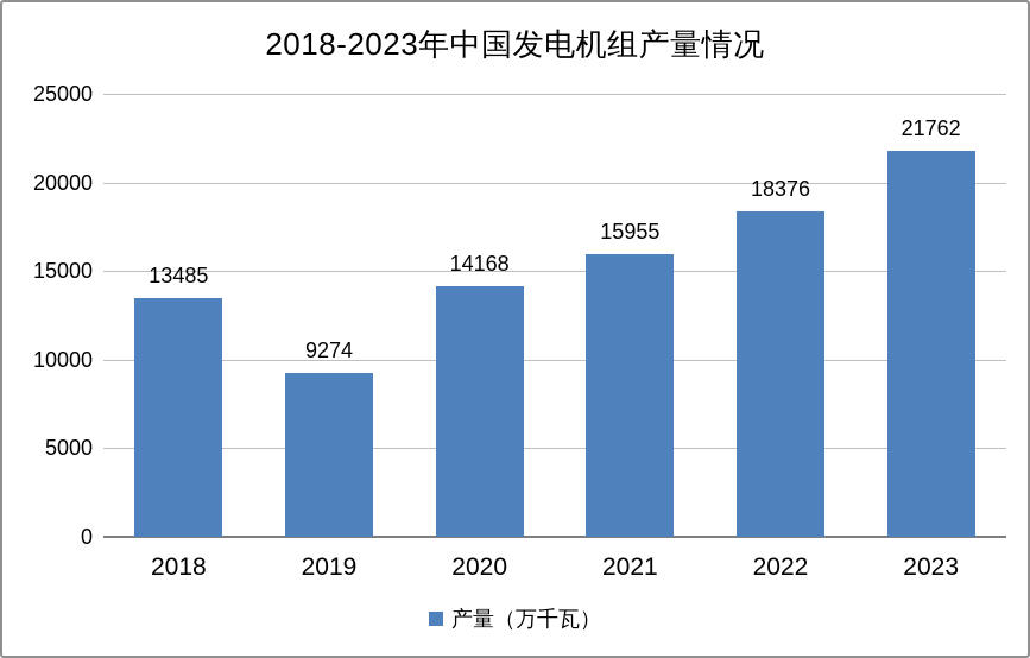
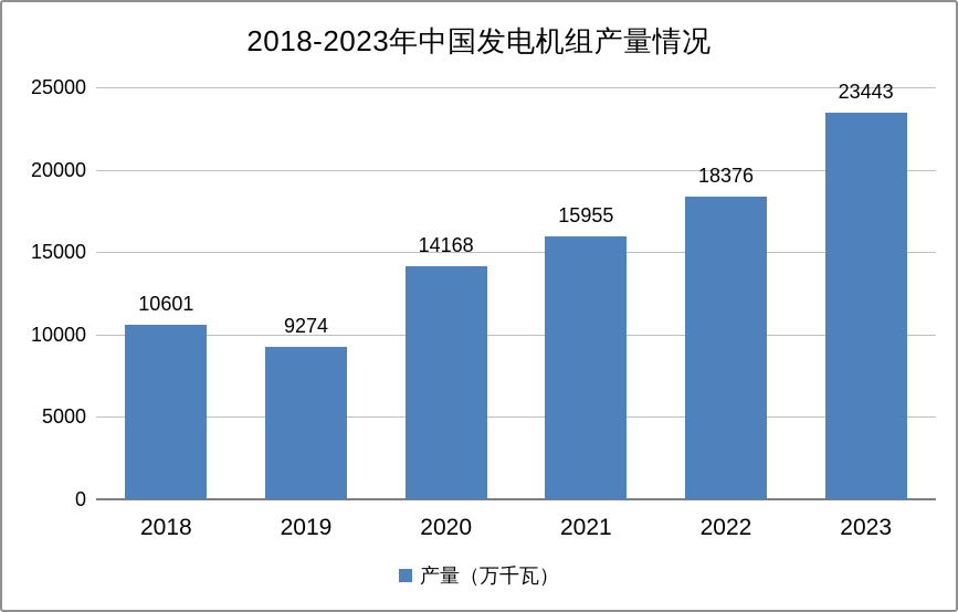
2018: 13485 -> 10601
2023: 21762 -> 23443
